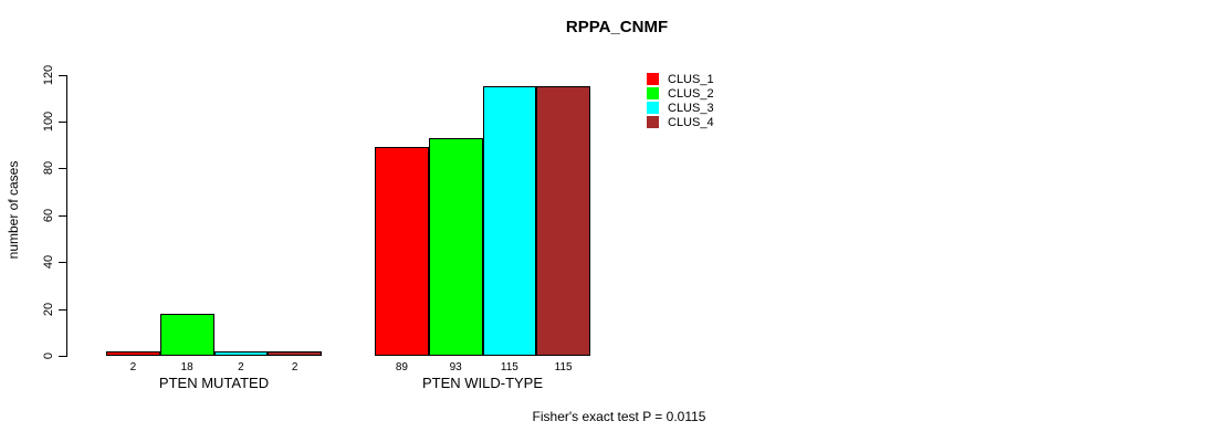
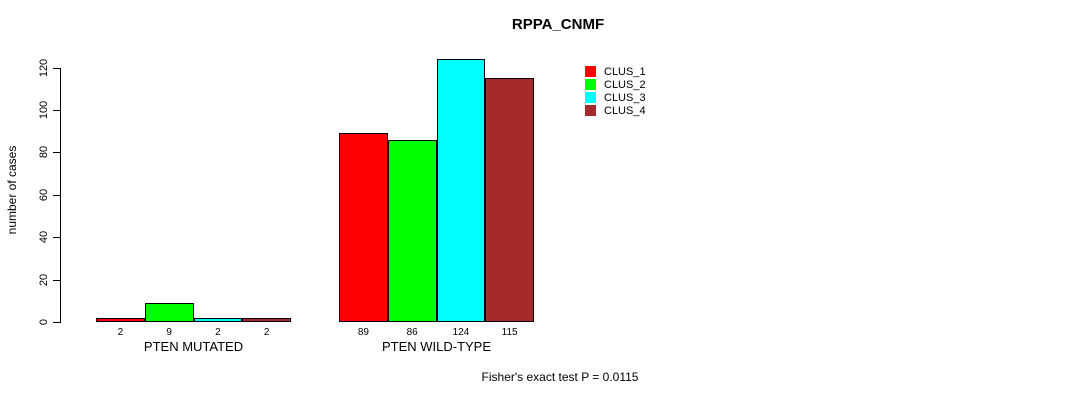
CLUS_2/PTEN MUTATED: 18 -> 9
CLUS_2/PTEN WILD-TYPE: 93 -> 86
CLUS_3/PTEN WILD-TYPE: 115 -> 124
